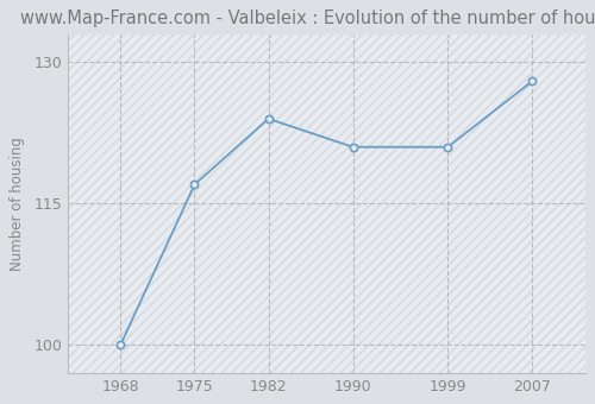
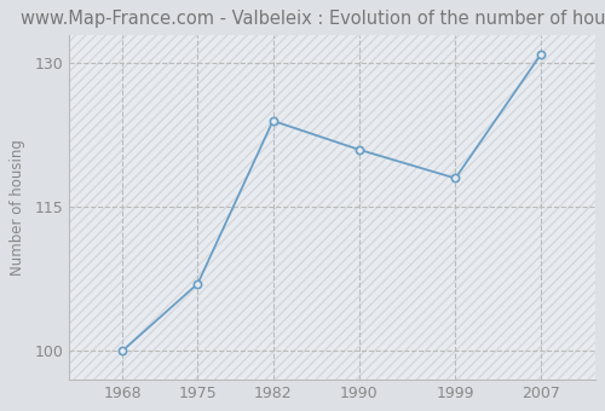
1975: 117 -> 107
1999: 121 -> 118
2007: 128 -> 131
